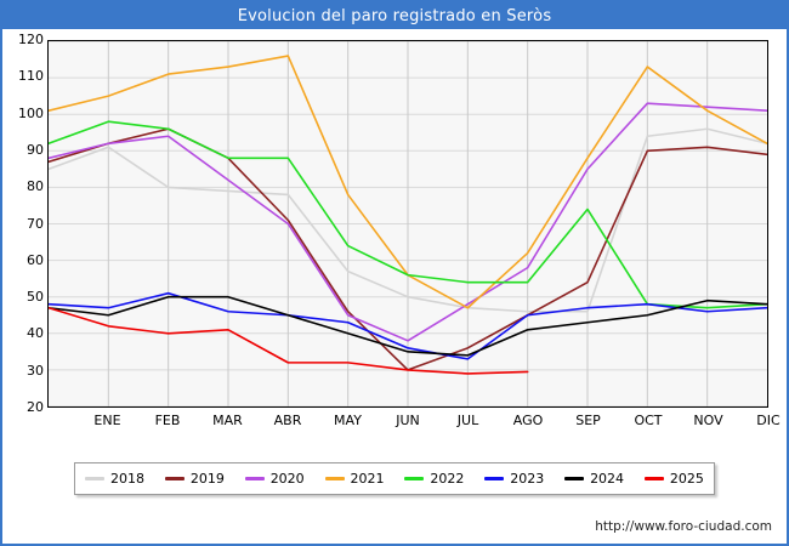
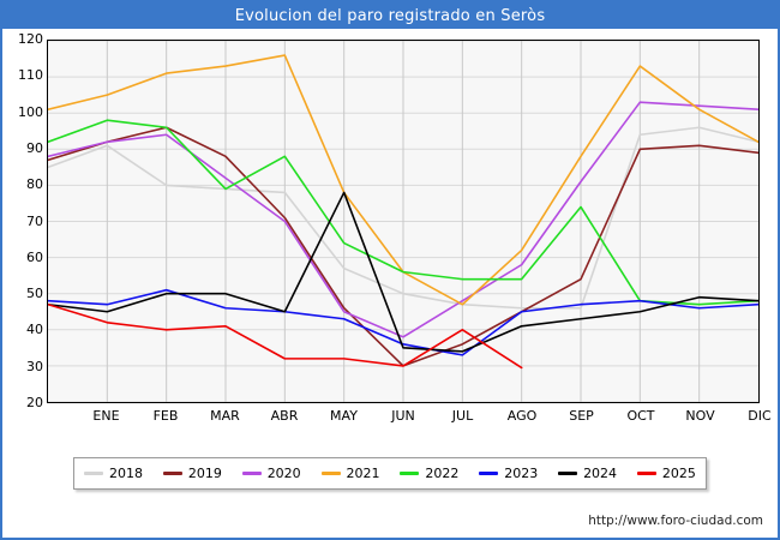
2022/MAR: 88 -> 79
2024/MAY: 40 -> 78
2025/JUL: 29 -> 40
2020/SEP: 85 -> 81
